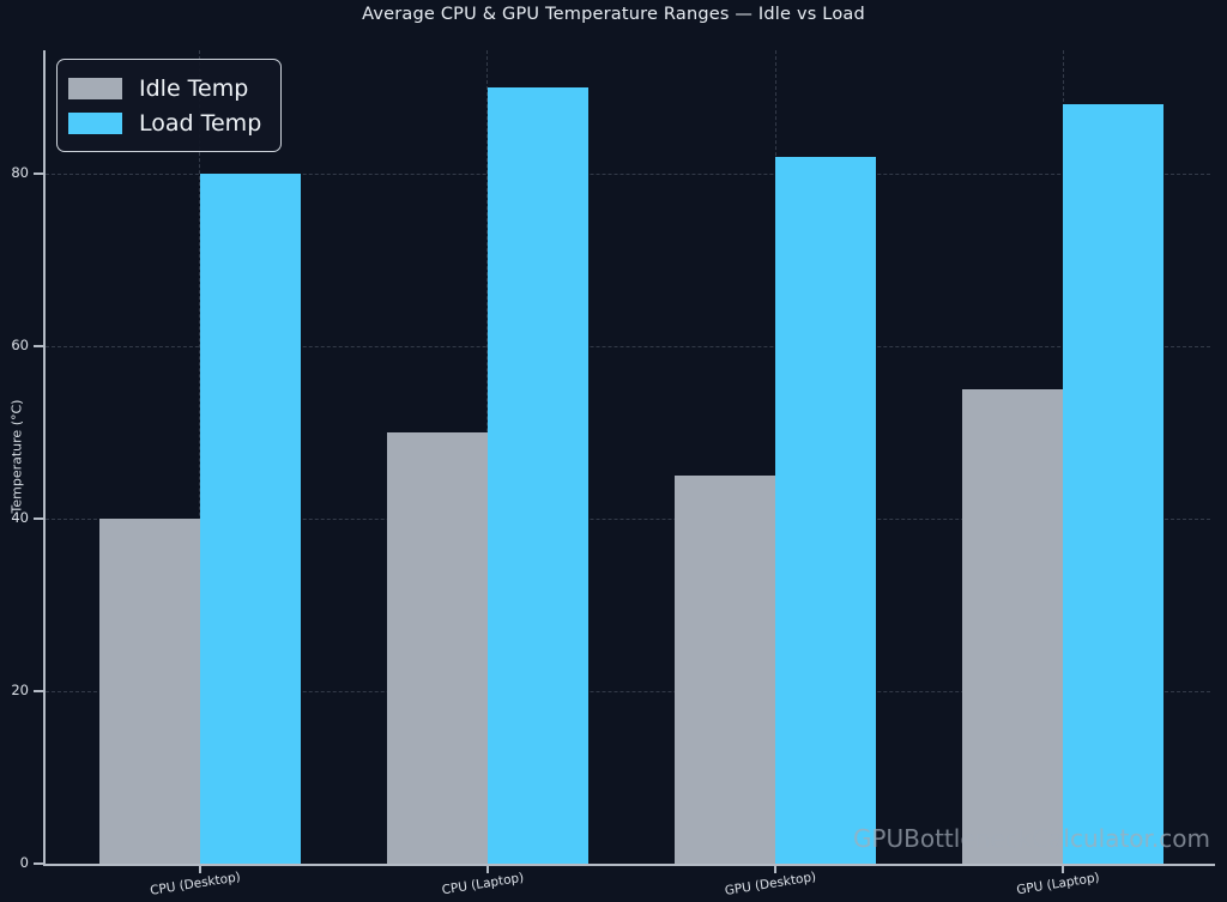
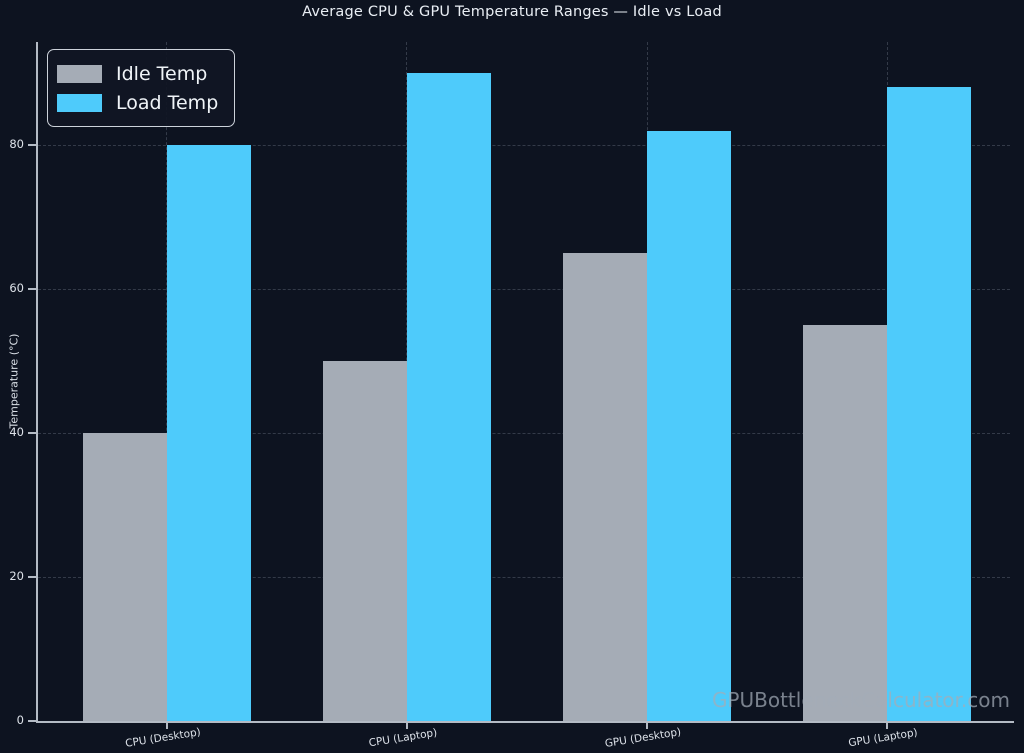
Idle Temp/GPU (Desktop): 45 -> 65
